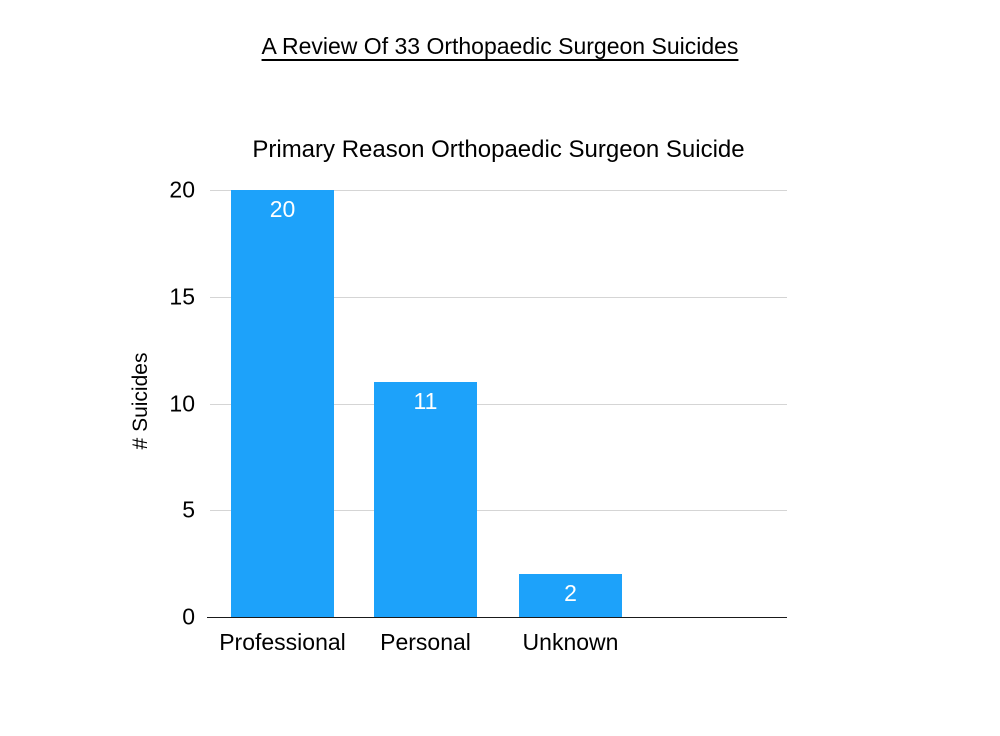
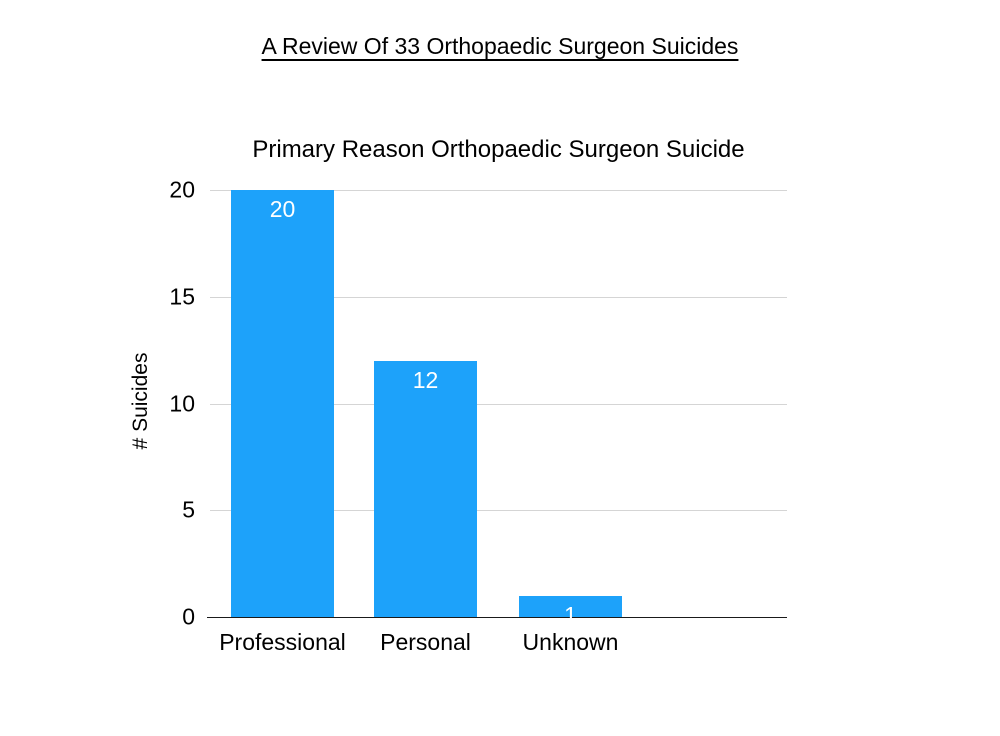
Personal: 11 -> 12
Unknown: 2 -> 1
